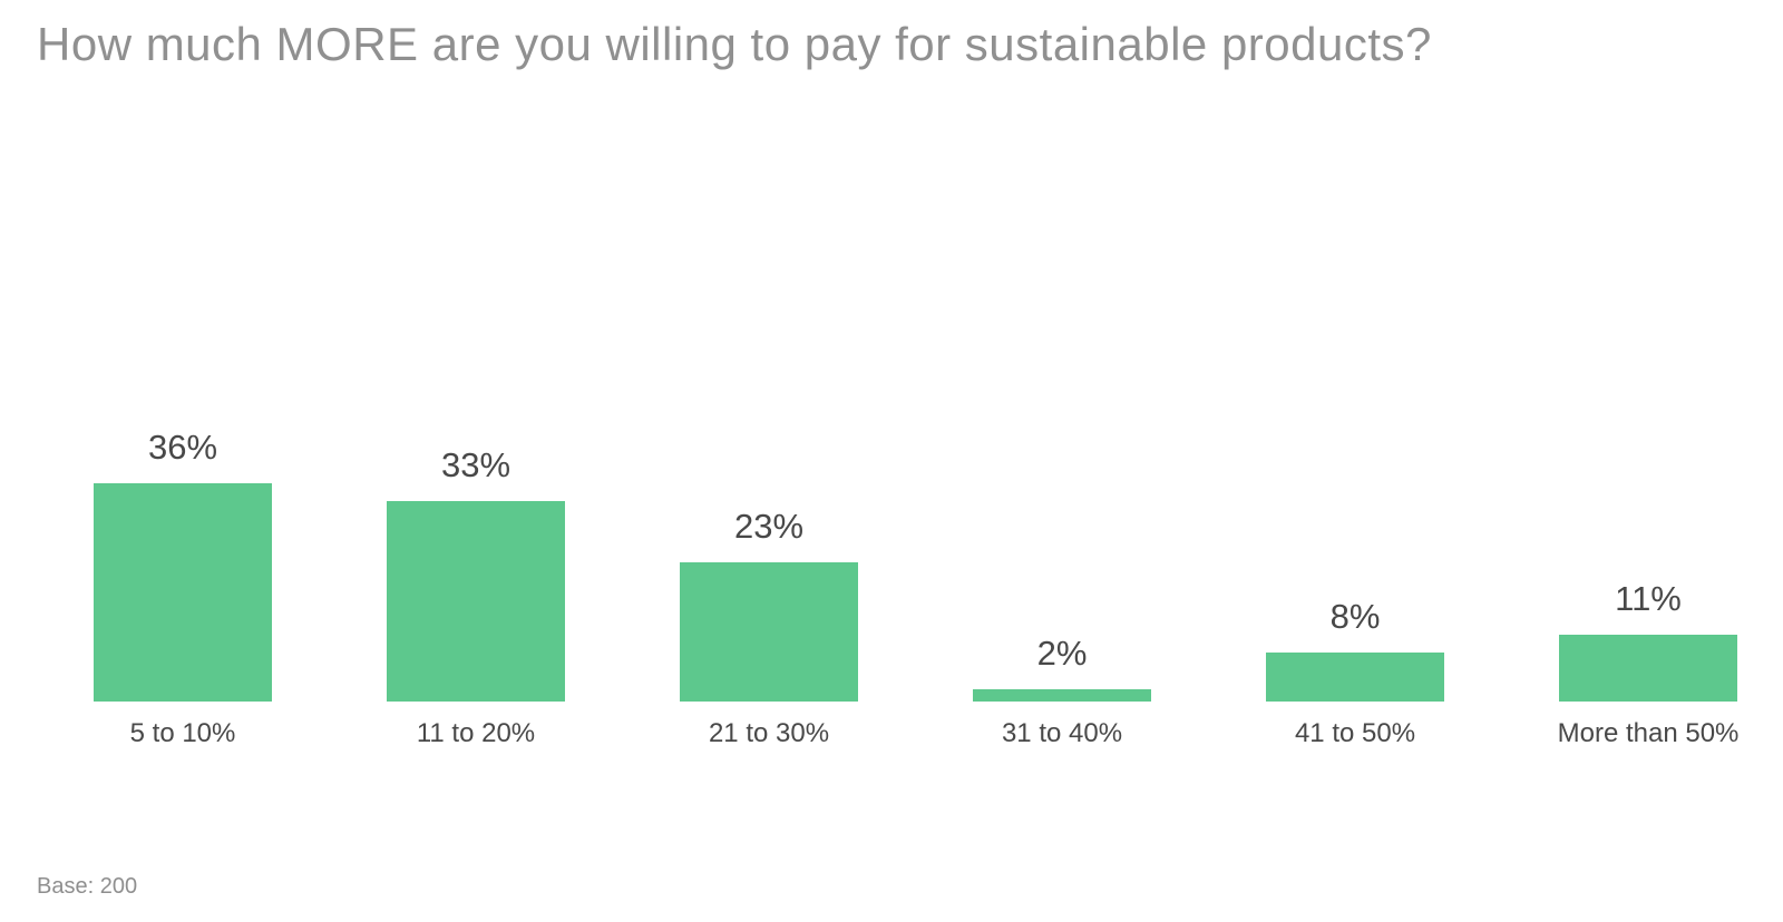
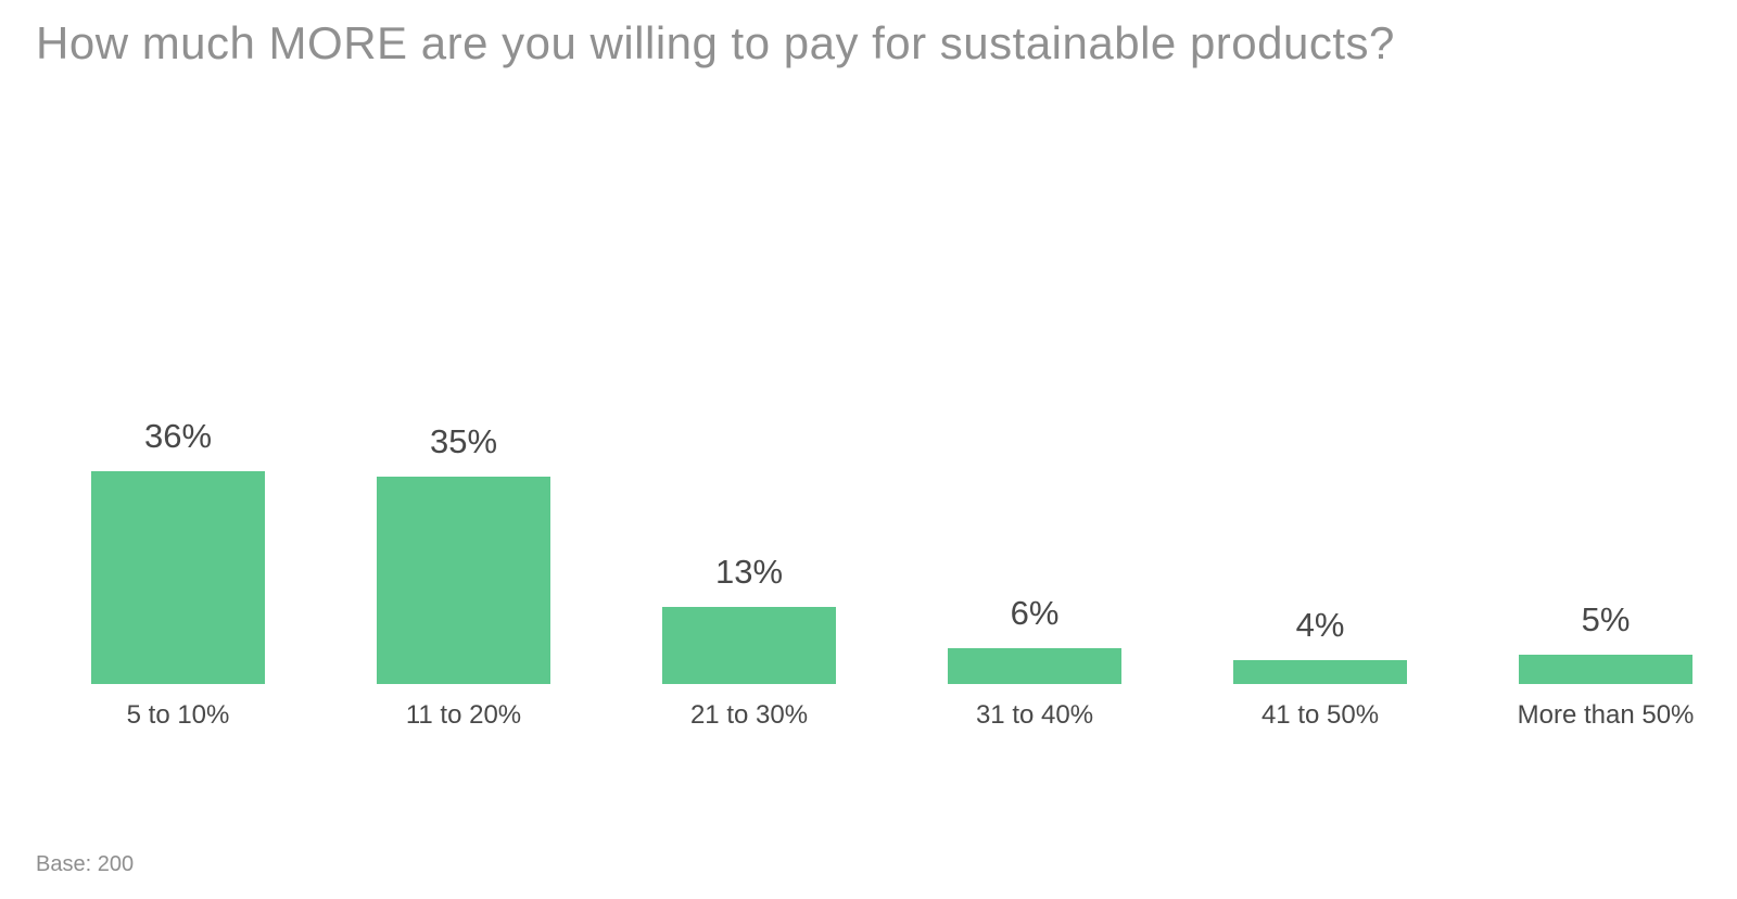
11 to 20%: 33% -> 35%
21 to 30%: 23% -> 13%
31 to 40%: 2% -> 6%
41 to 50%: 8% -> 4%
More than 50%: 11% -> 5%
